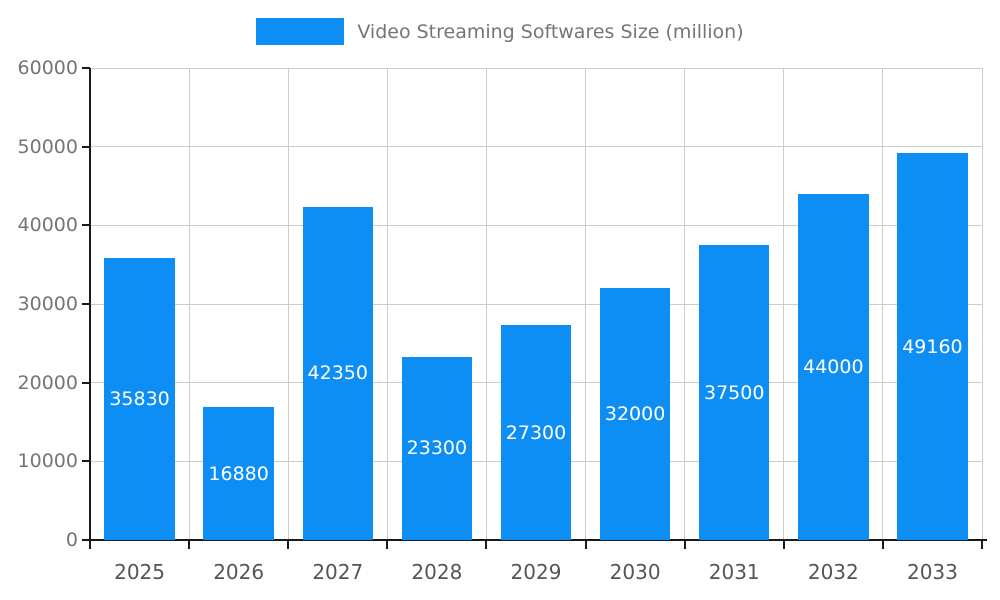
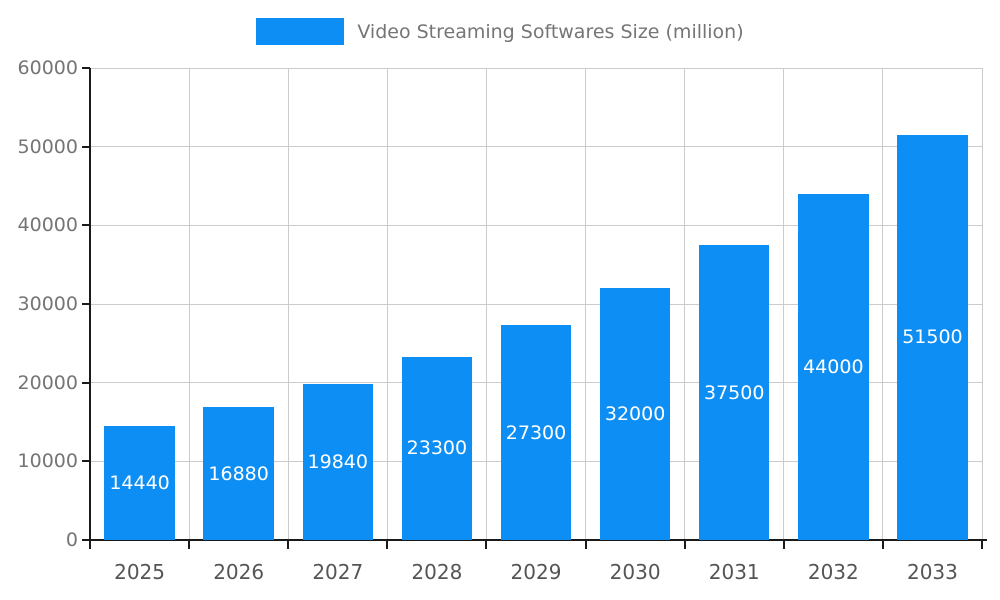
2025: 35830 -> 14440
2027: 42350 -> 19840
2033: 49160 -> 51500
